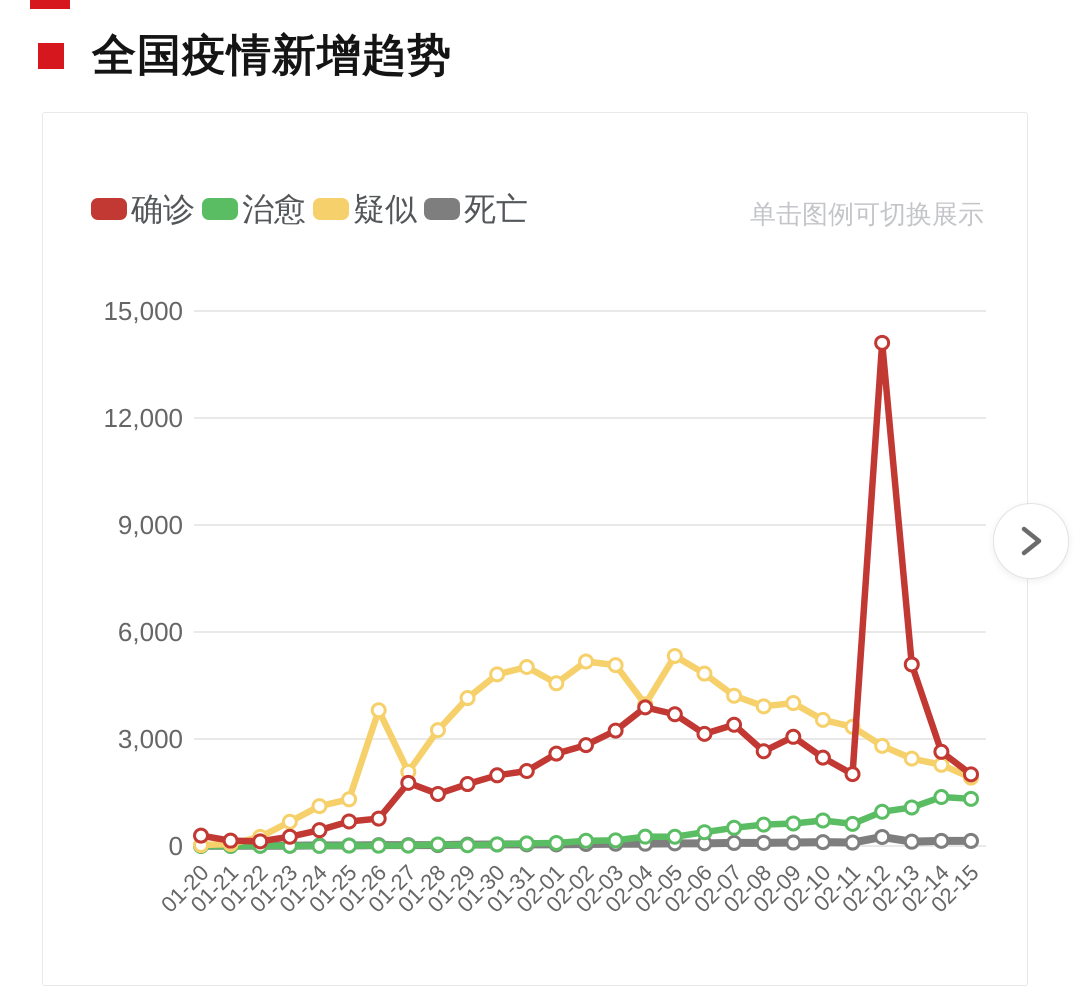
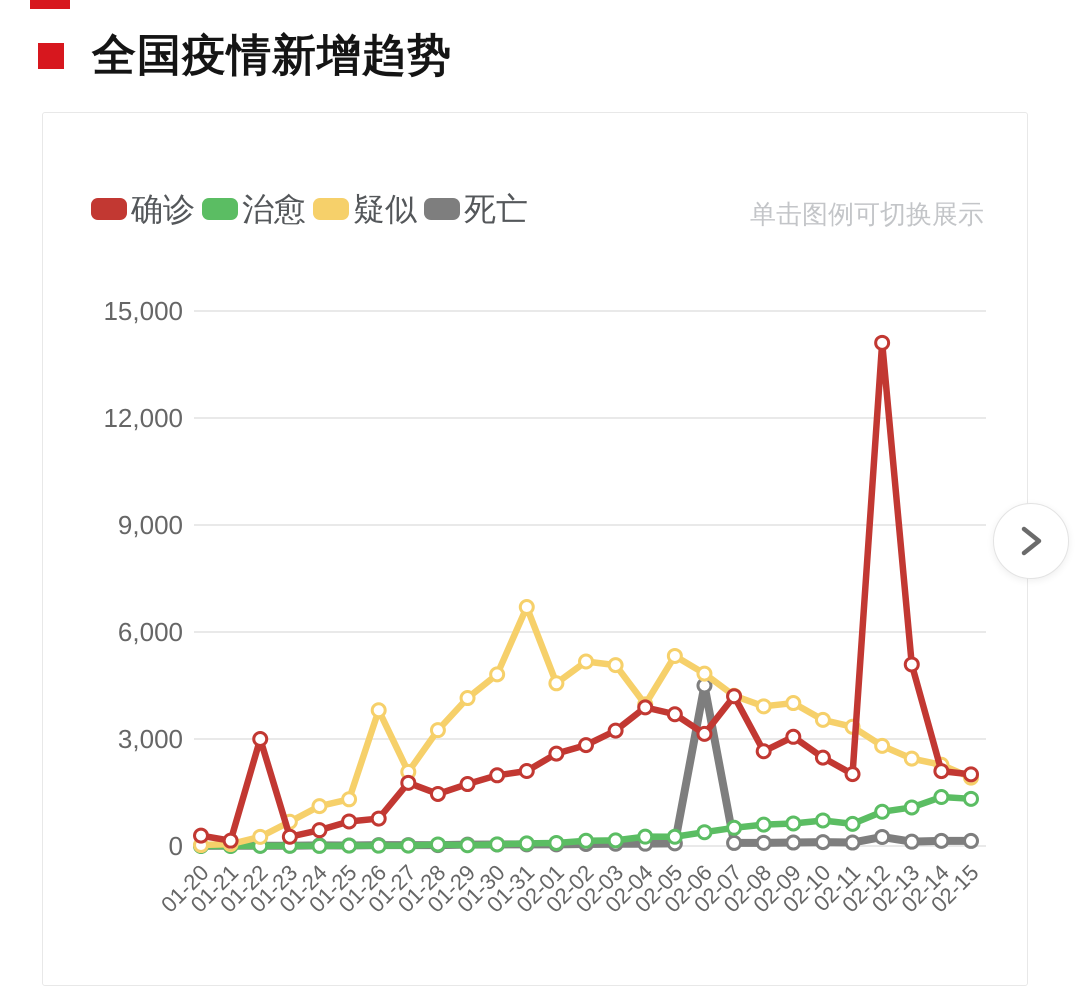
确诊/01-22: 100 -> 3000
疑似/01-31: 5000 -> 6700
死亡/02-06: 100 -> 4500
确诊/02-07: 3400 -> 4200
确诊/02-14: 2600 -> 2100
